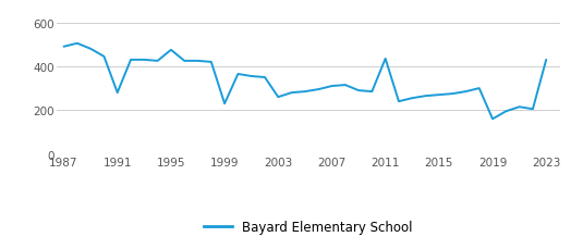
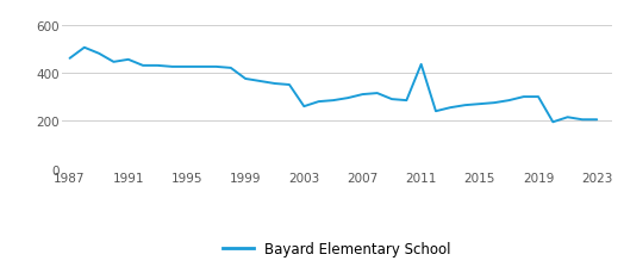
1987: 490 -> 460
1991: 280 -> 455
1995: 475 -> 425
1999: 230 -> 375
2019: 160 -> 300
2023: 430 -> 205
